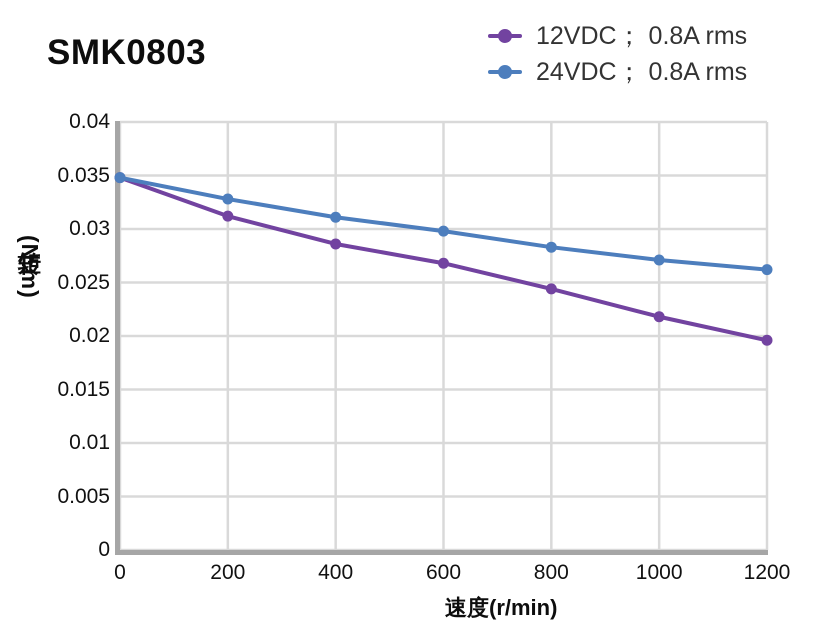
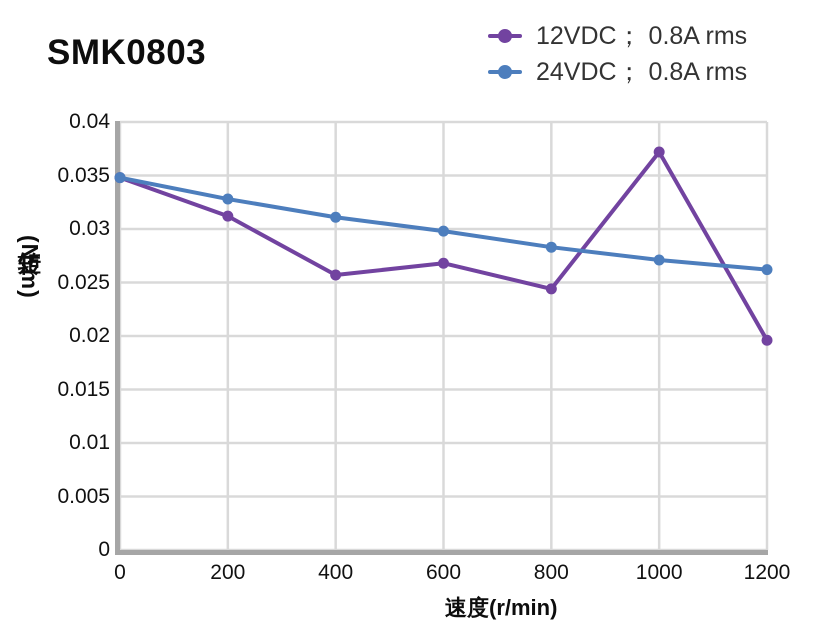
12VDC； 0.8A rms/400: 0.0286 -> 0.0257
12VDC； 0.8A rms/1000: 0.0218 -> 0.0372
